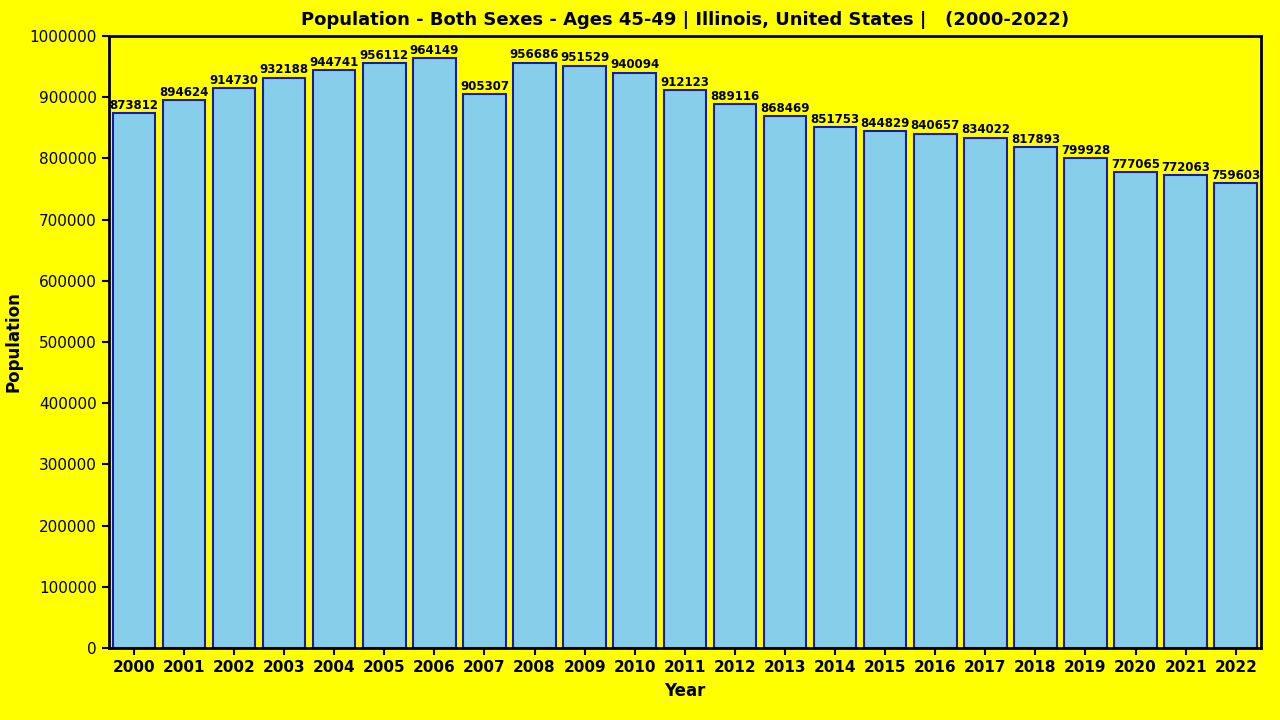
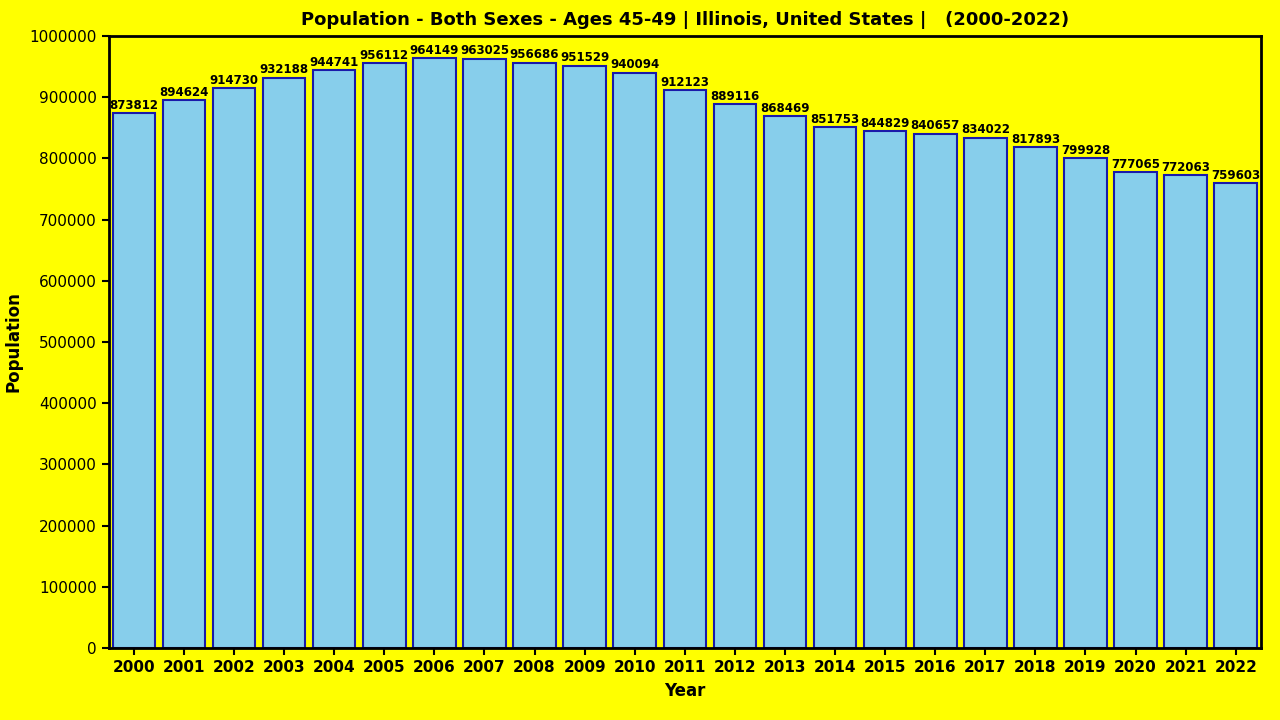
2007: 905307 -> 963025
